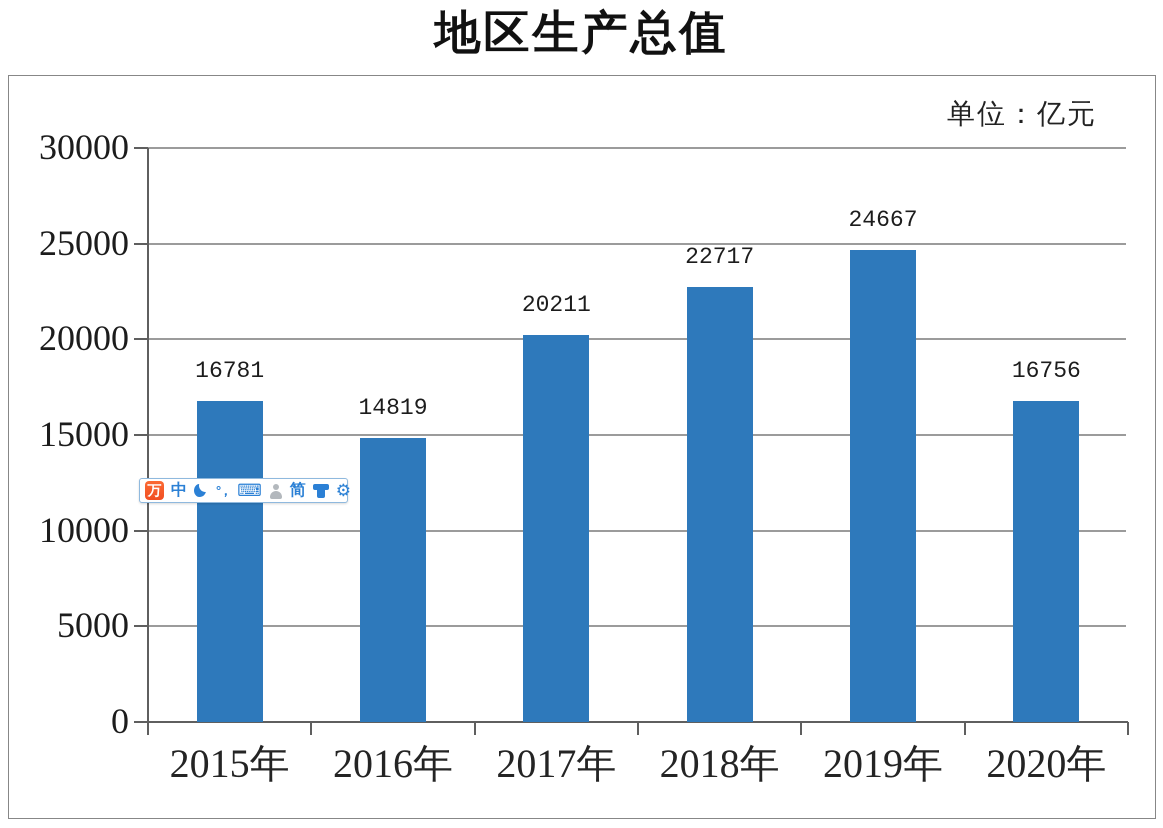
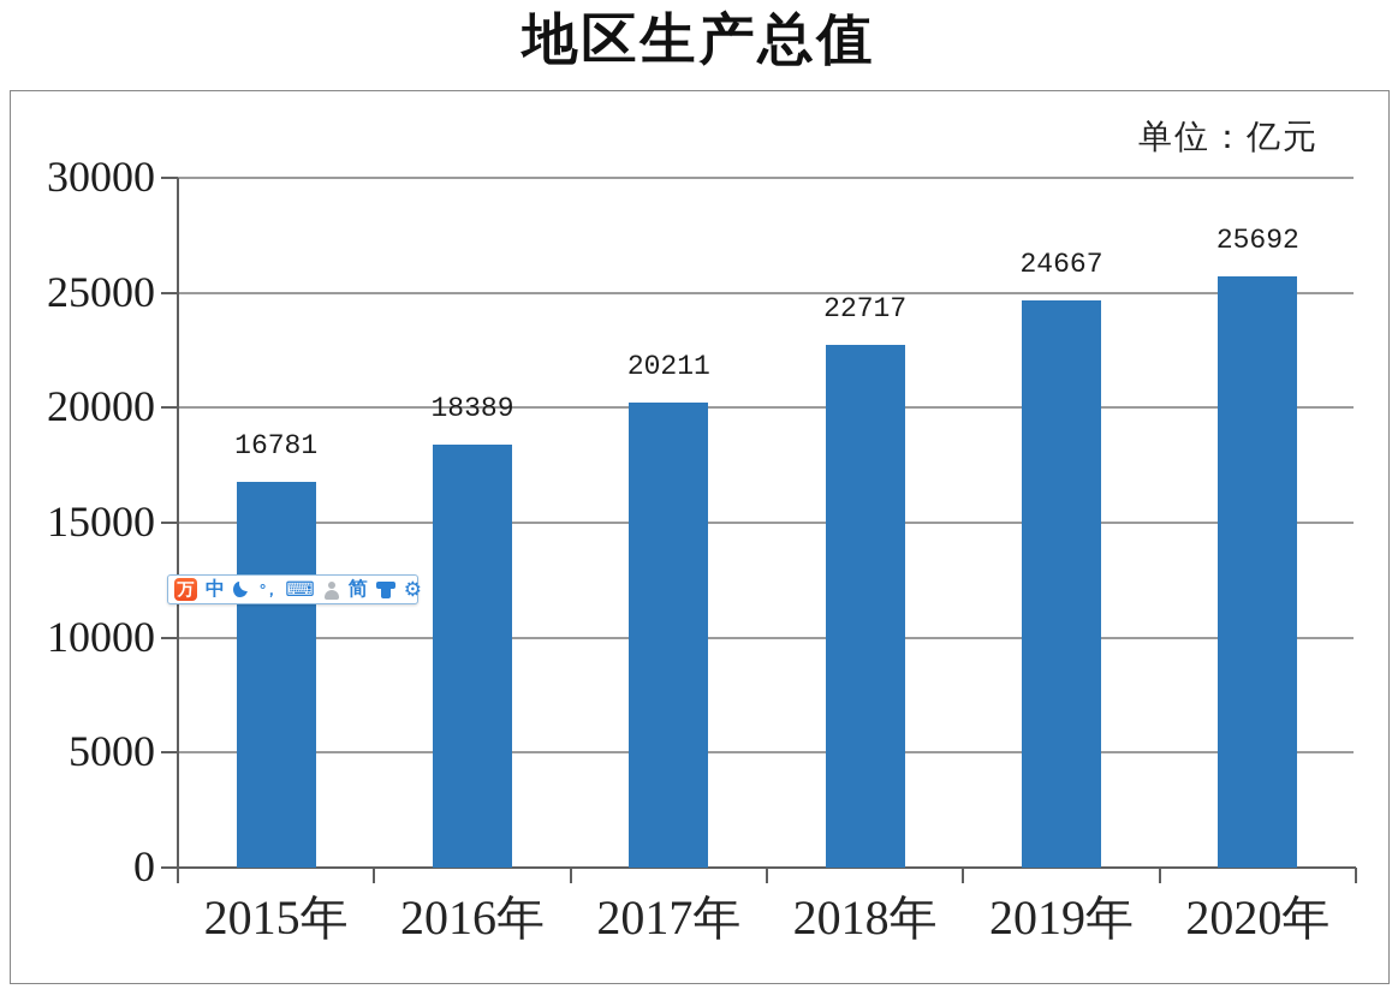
2016年: 14819 -> 18389
2020年: 16756 -> 25692
